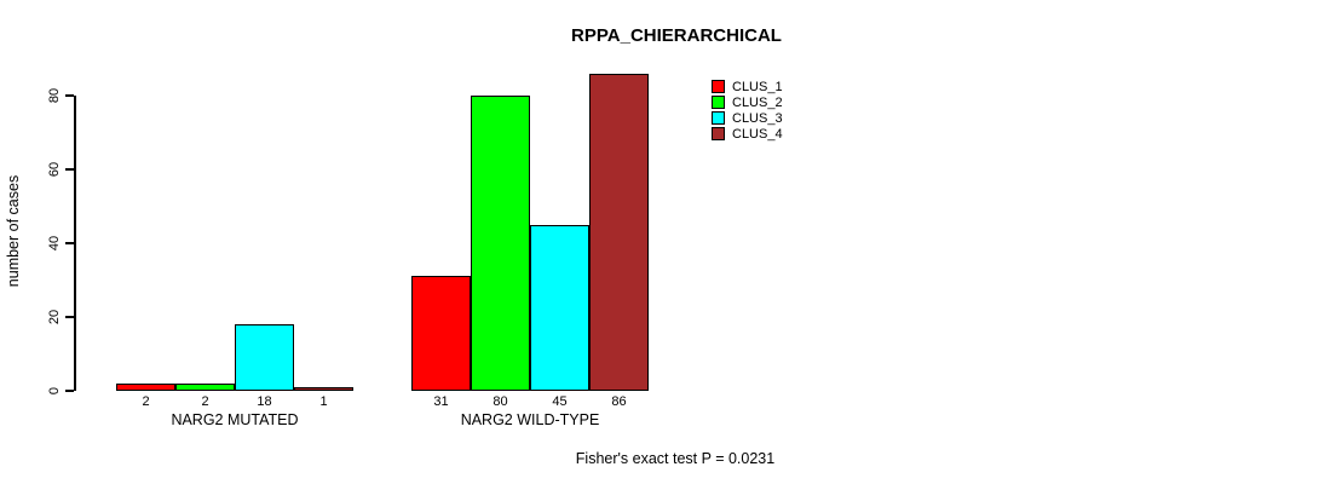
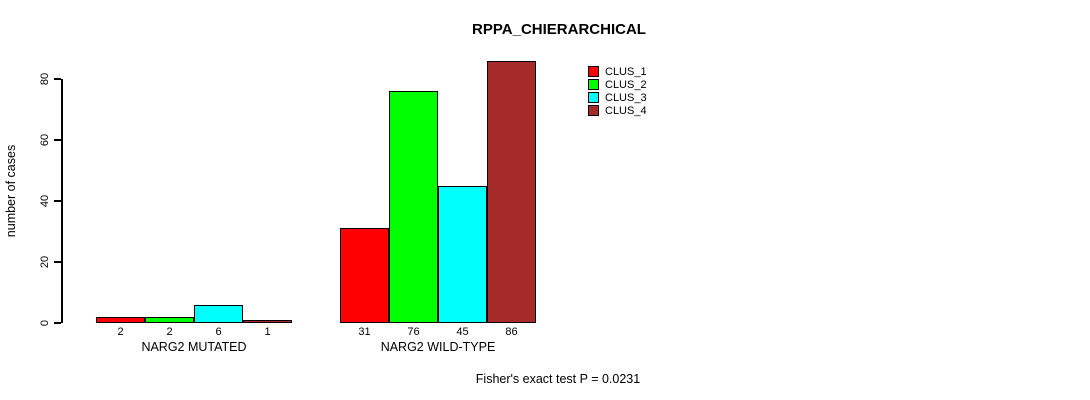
CLUS_3/NARG2 MUTATED: 18 -> 6
CLUS_2/NARG2 WILD-TYPE: 80 -> 76
